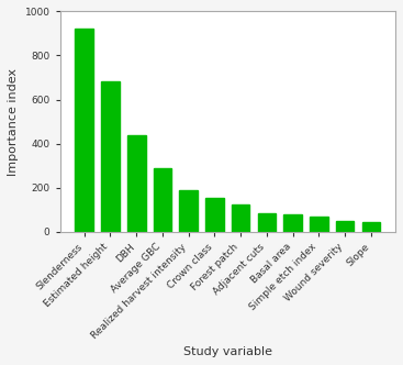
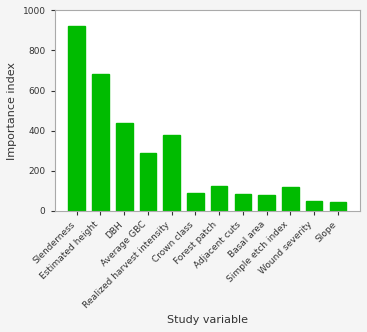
Realized harvest intensity: 190 -> 380
Crown class: 152 -> 90
Simple etch index: 70 -> 120
